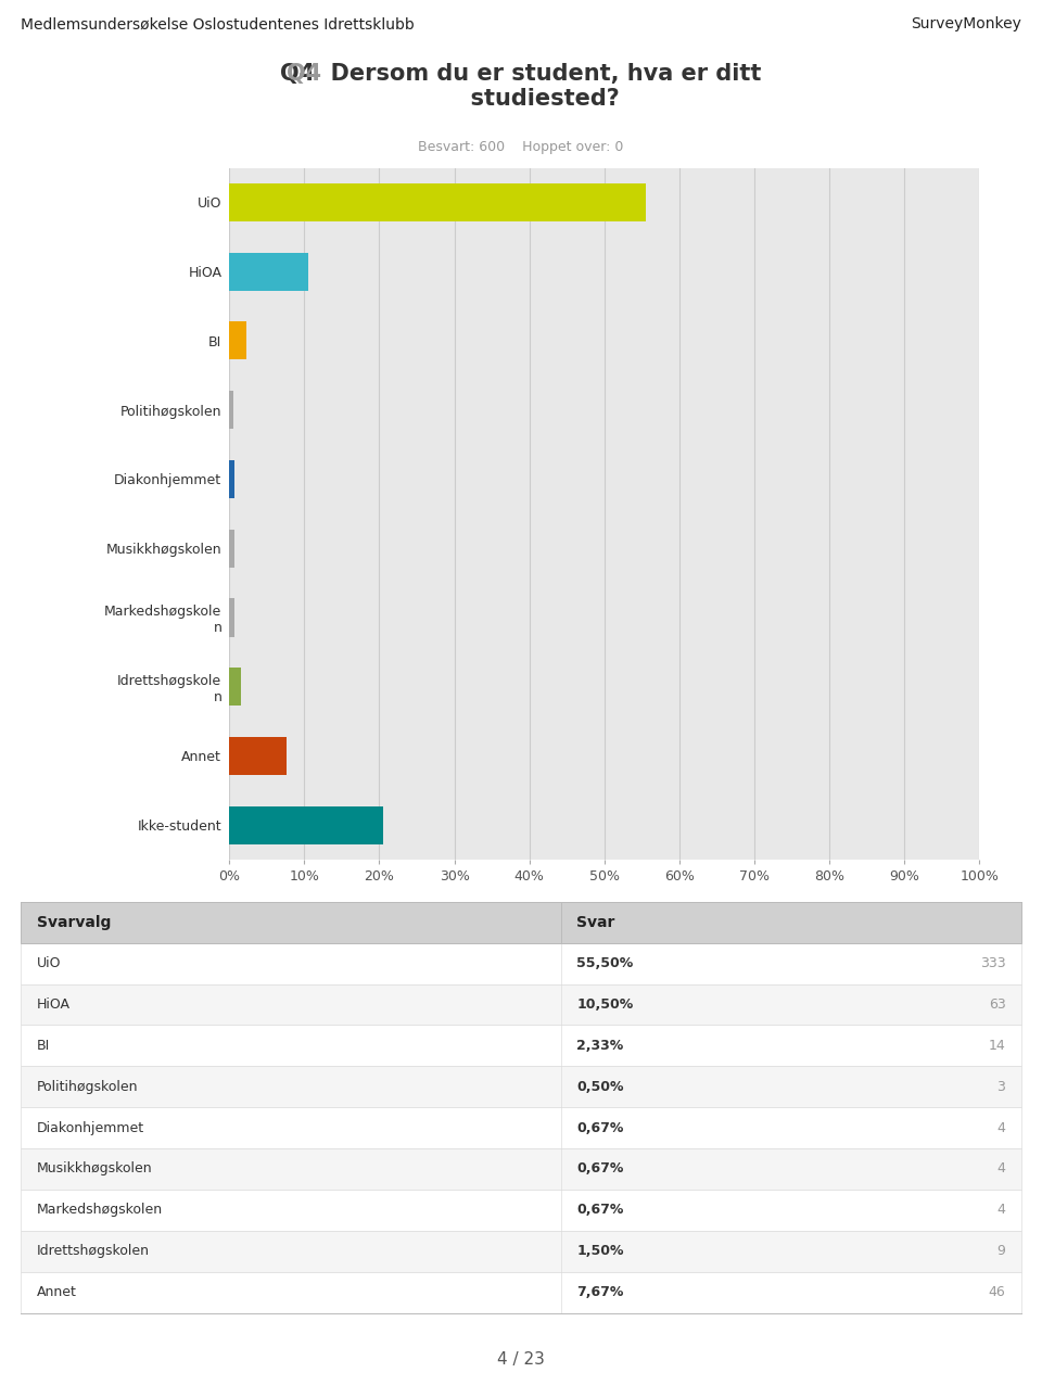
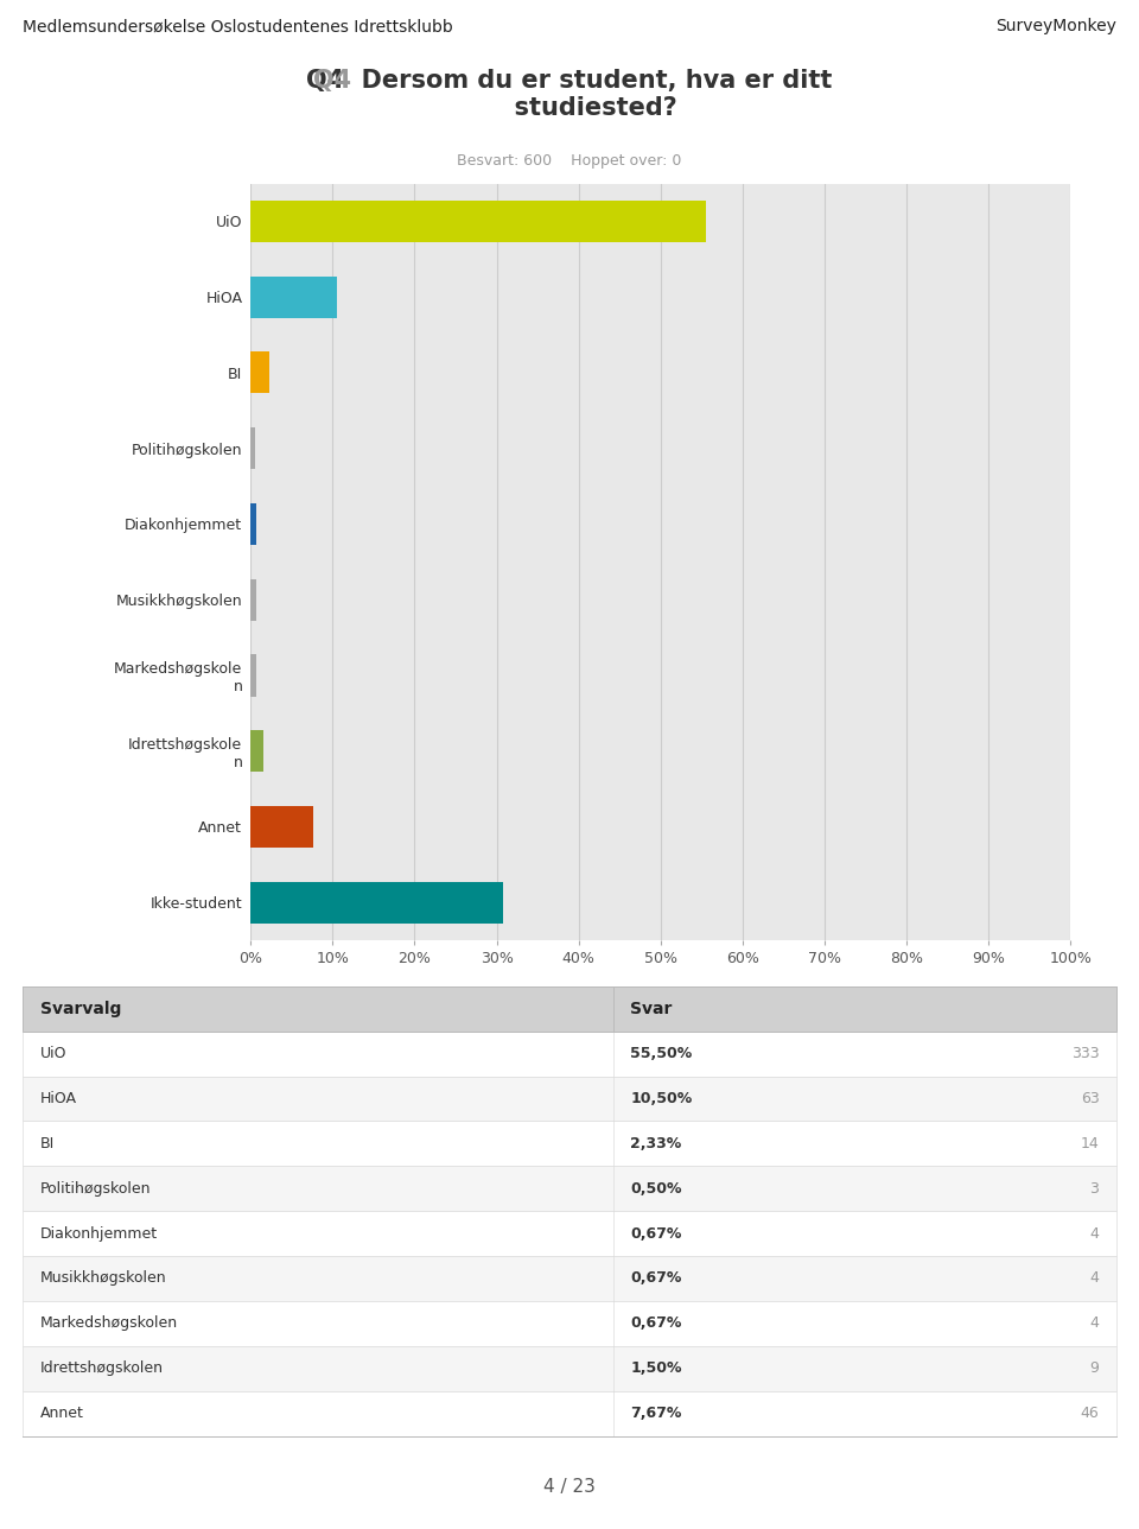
Ikke-student: 20.5% -> 30.8%
